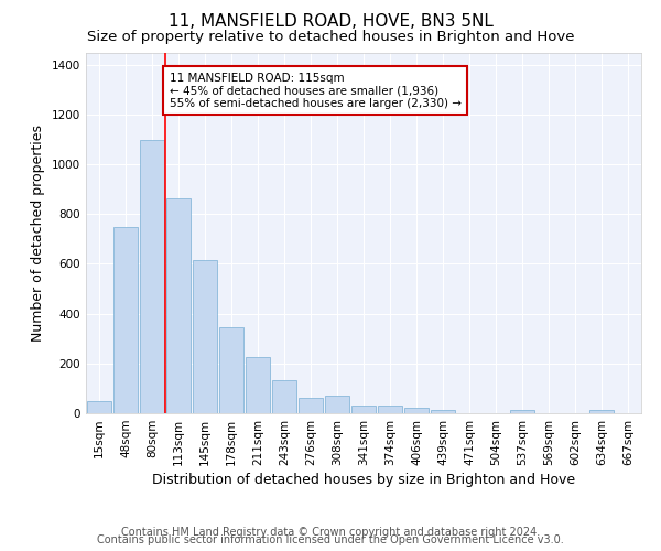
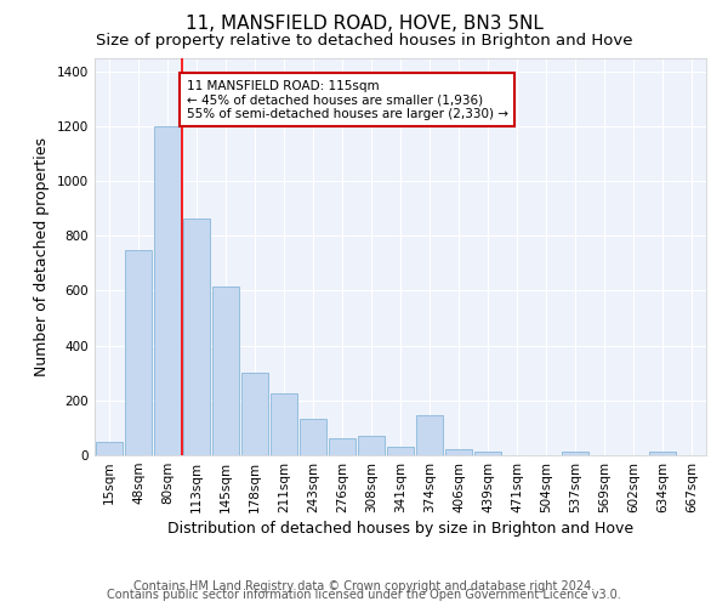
80sqm: 1100 -> 1200
178sqm: 345 -> 300
374sqm: 32 -> 145
